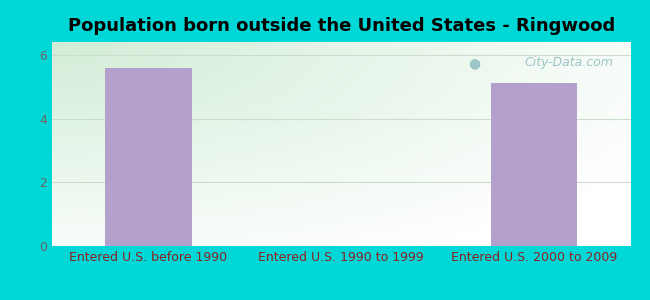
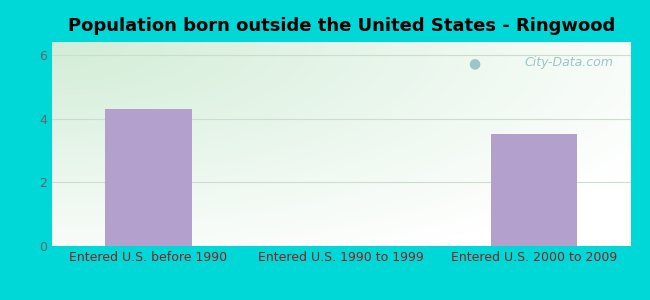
Entered U.S. before 1990: 5.6 -> 4.3
Entered U.S. 2000 to 2009: 5.1 -> 3.5
